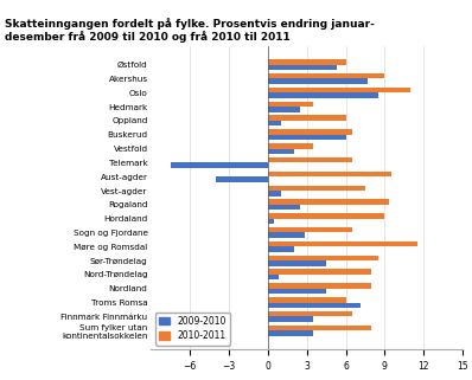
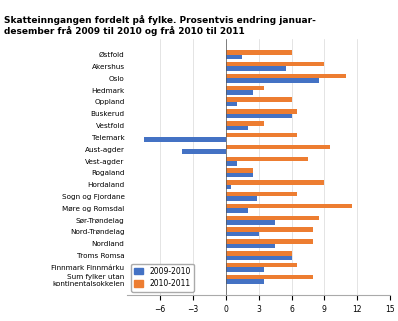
2009-2010/Østfold: 5.3 -> 1.5
2009-2010/Akershus: 7.7 -> 5.5
2010-2011/Rogaland: 9.3 -> 2.5
2009-2010/Nord-Trøndelag: 0.8 -> 3.0
2009-2010/Troms Romsa: 7.1 -> 6.0
